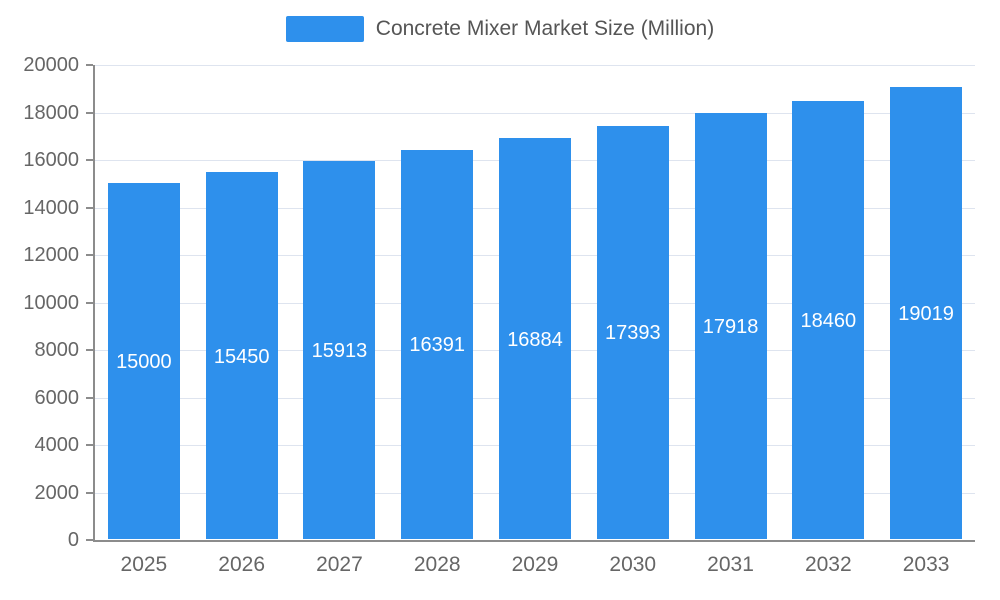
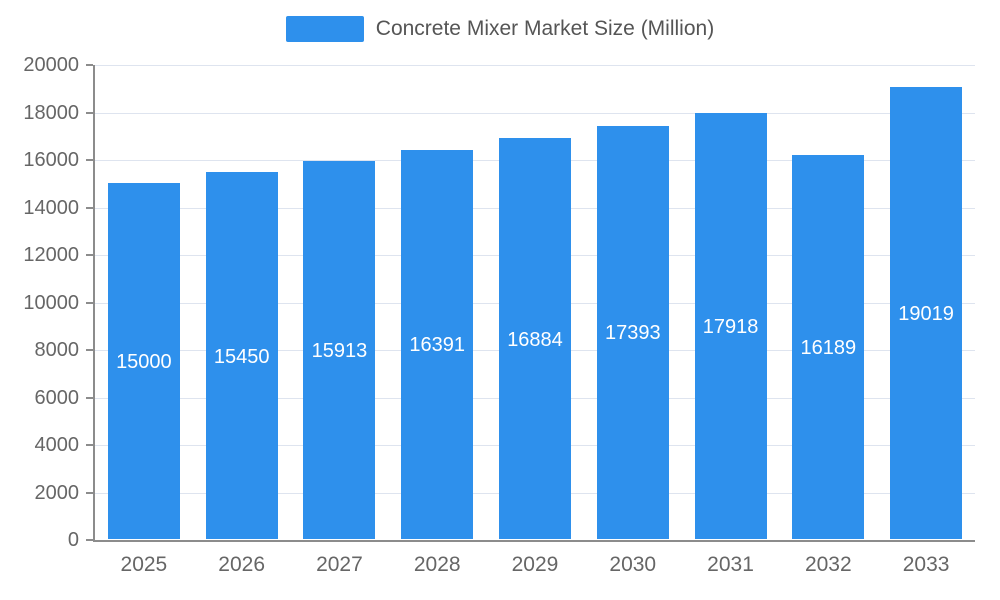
2032: 18460 -> 16189
